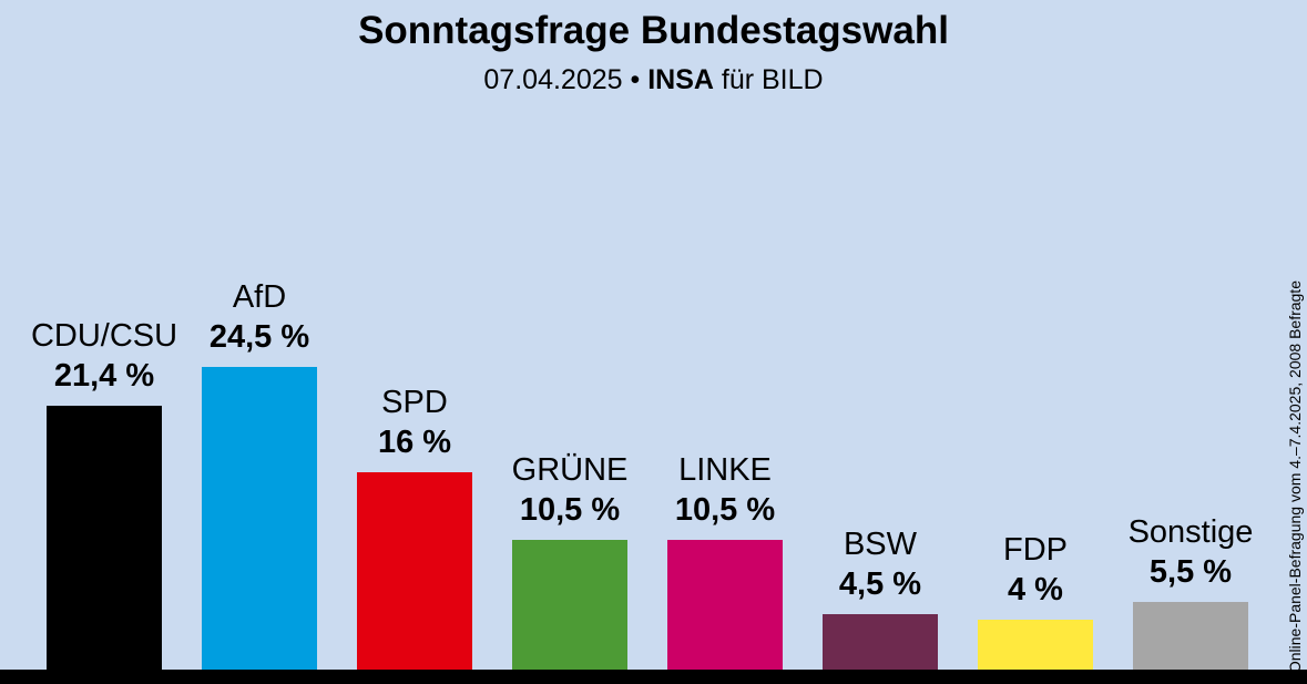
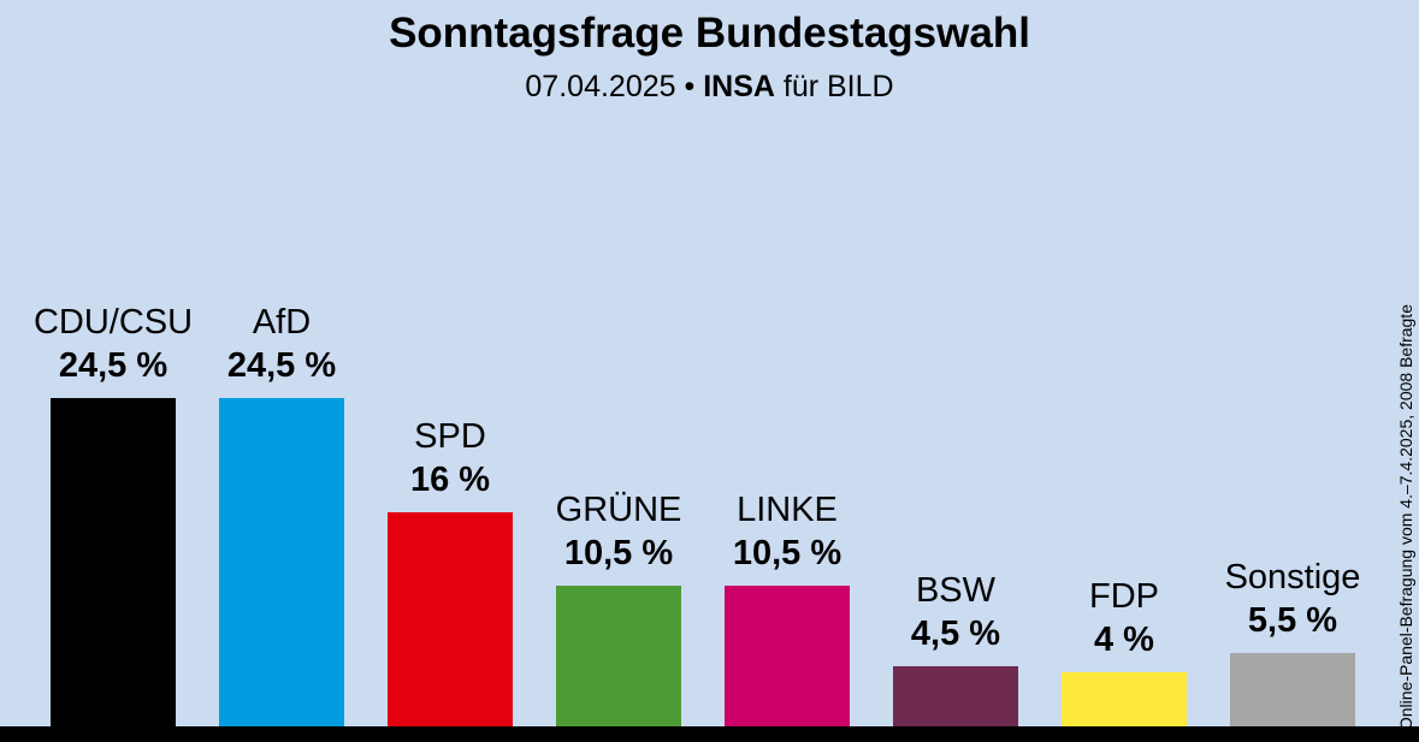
CDU/CSU: 21,4 -> 24,5
